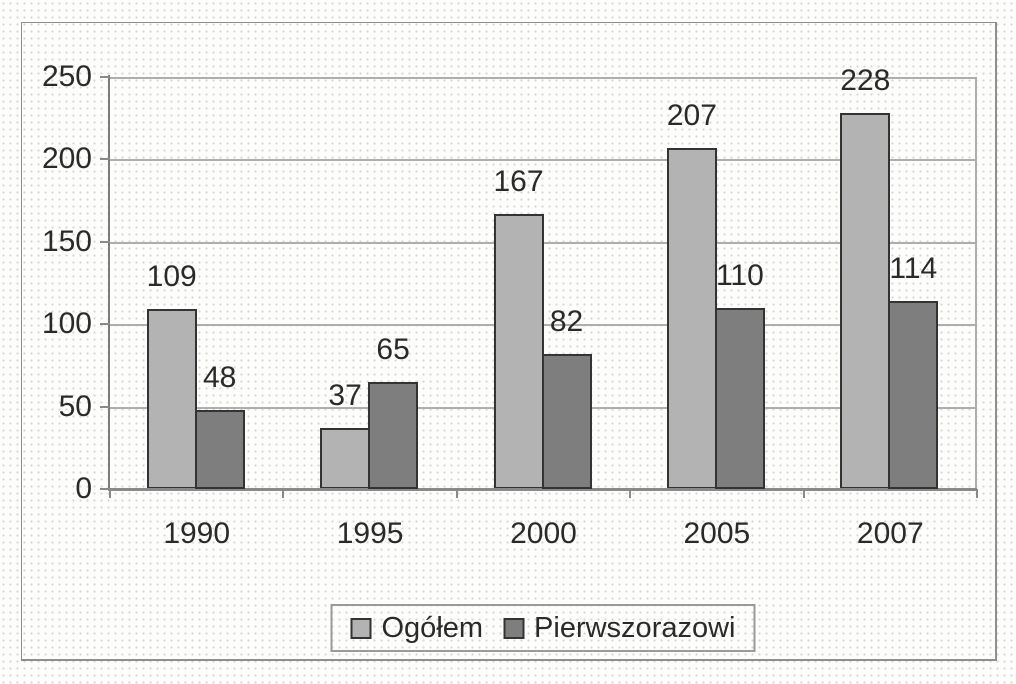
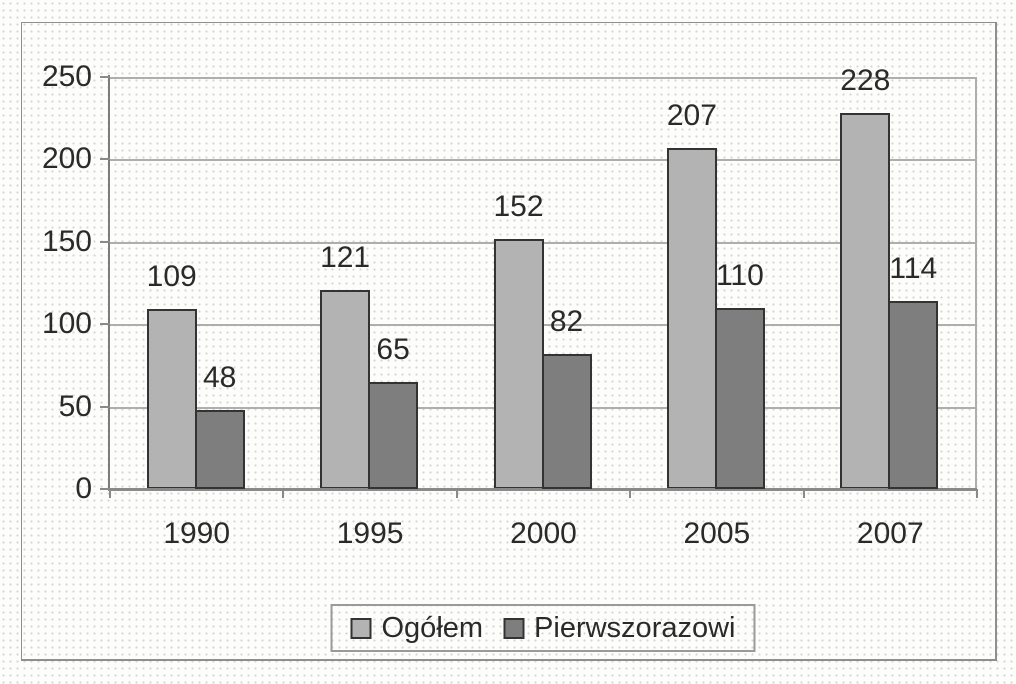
Ogółem/1995: 37 -> 121
Ogółem/2000: 167 -> 152
